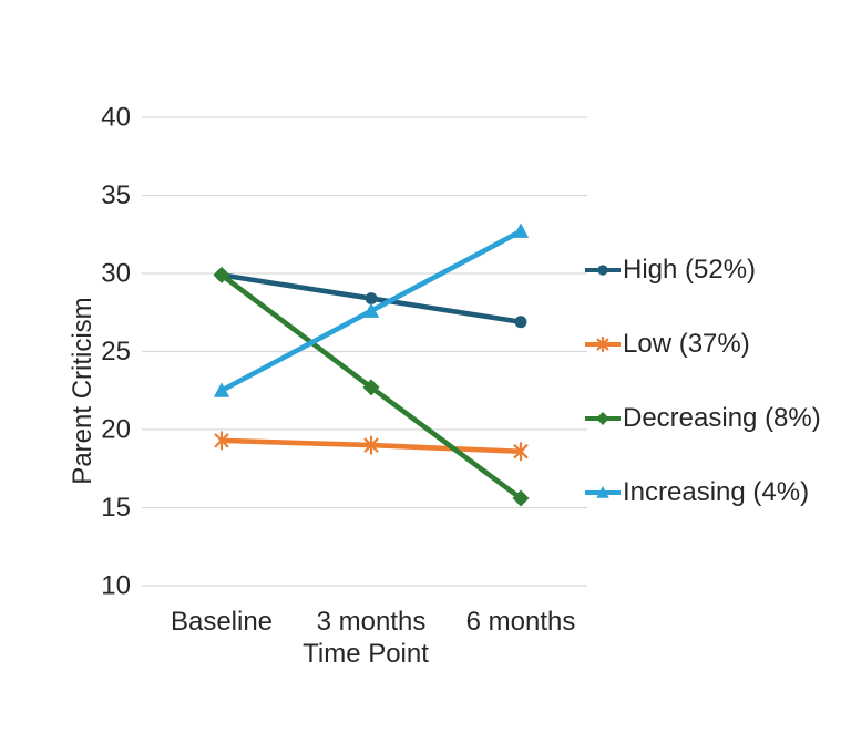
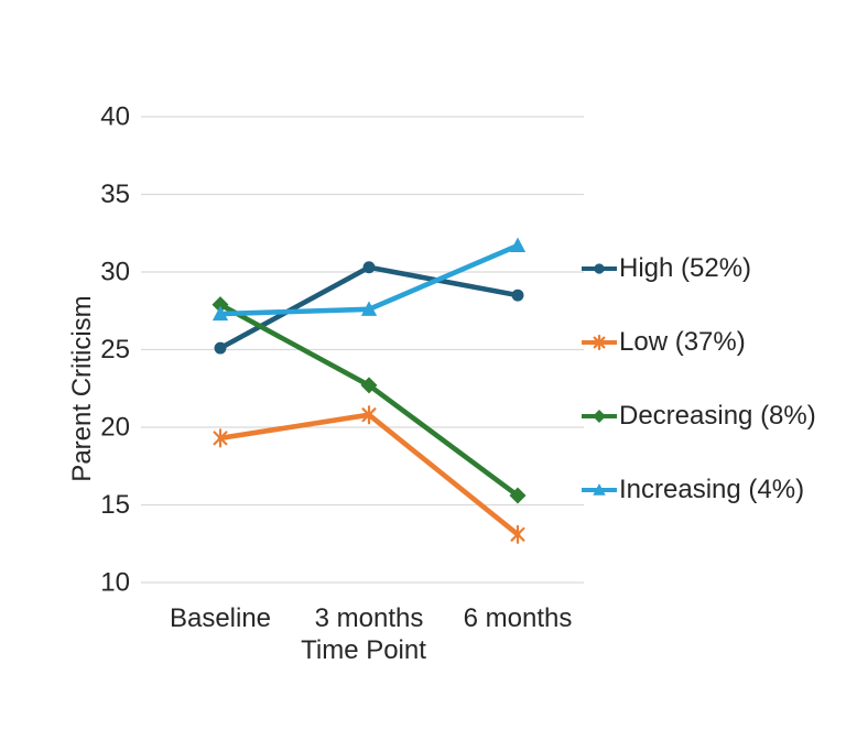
High (52%)/Baseline: 29.9 -> 25.1
Decreasing (8%)/Baseline: 29.9 -> 27.9
Increasing (4%)/Baseline: 22.5 -> 27.3
High (52%)/3 months: 28.4 -> 30.3
Low (37%)/3 months: 19.0 -> 20.8
High (52%)/6 months: 26.9 -> 28.5
Low (37%)/6 months: 18.6 -> 13.1
Increasing (4%)/6 months: 32.7 -> 31.7
